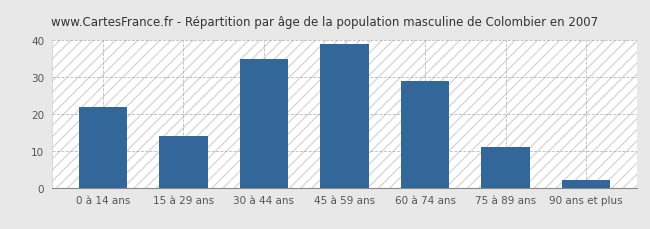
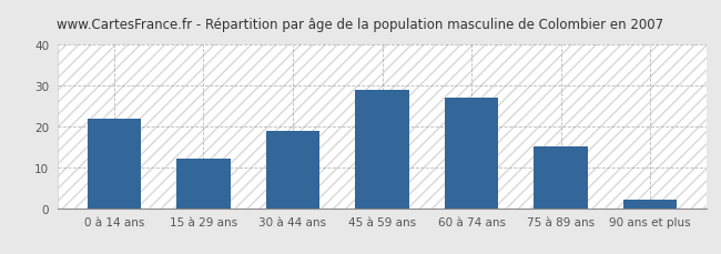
15 à 29 ans: 14 -> 12
30 à 44 ans: 35 -> 19
45 à 59 ans: 39 -> 29
60 à 74 ans: 29 -> 27
75 à 89 ans: 11 -> 15
